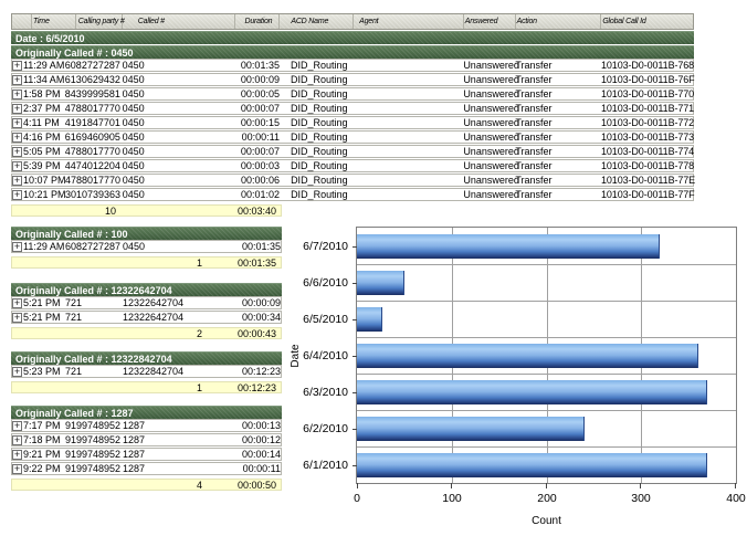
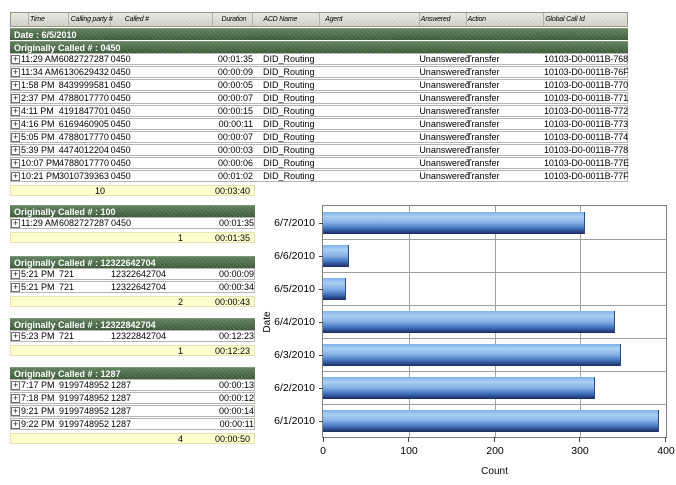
6/7/2010: 320 -> 300
6/6/2010: 50 -> 30
6/4/2010: 360 -> 340
6/3/2010: 370 -> 350
6/2/2010: 240 -> 320
6/1/2010: 370 -> 390
